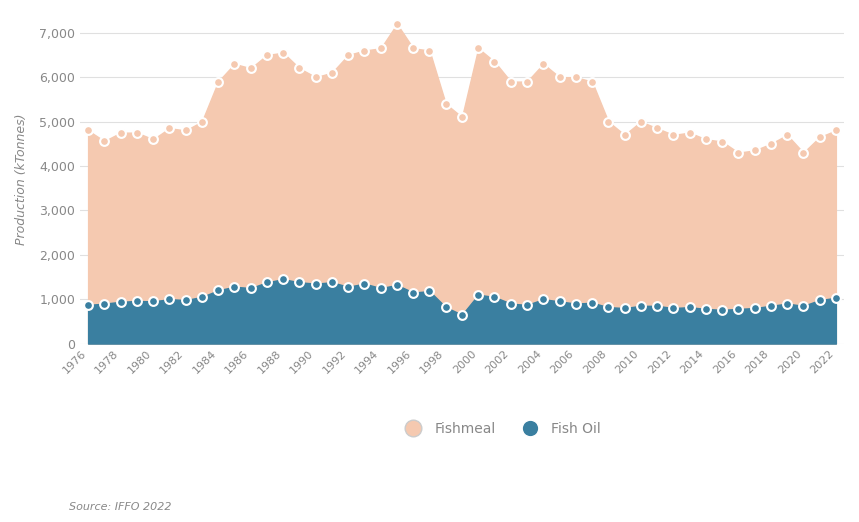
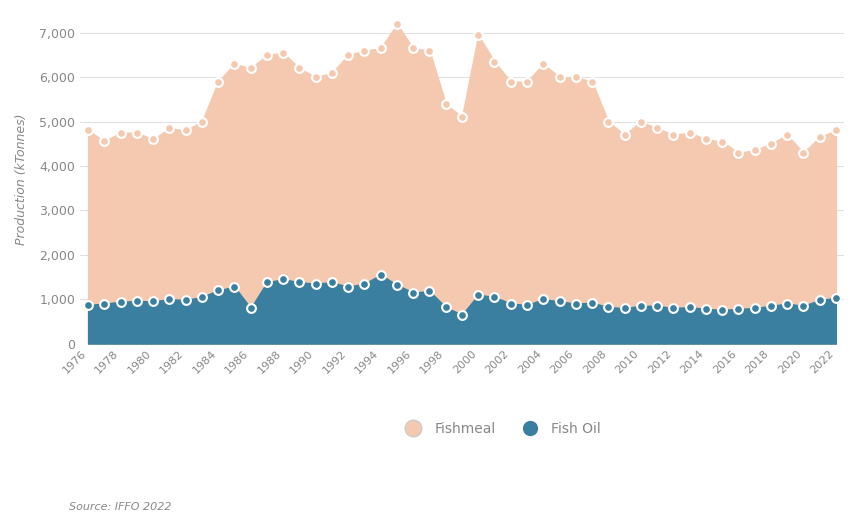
Fish Oil/1986: 1,250 -> 800
Fish Oil/1994: 1,250 -> 1,550
Fishmeal/2000: 6,650 -> 6,950
